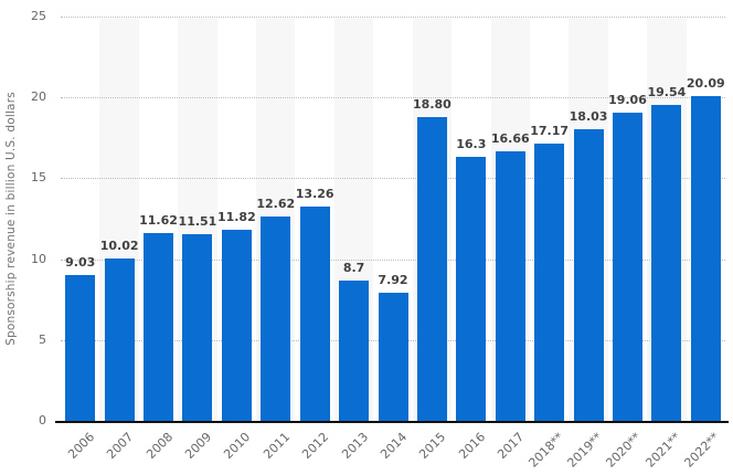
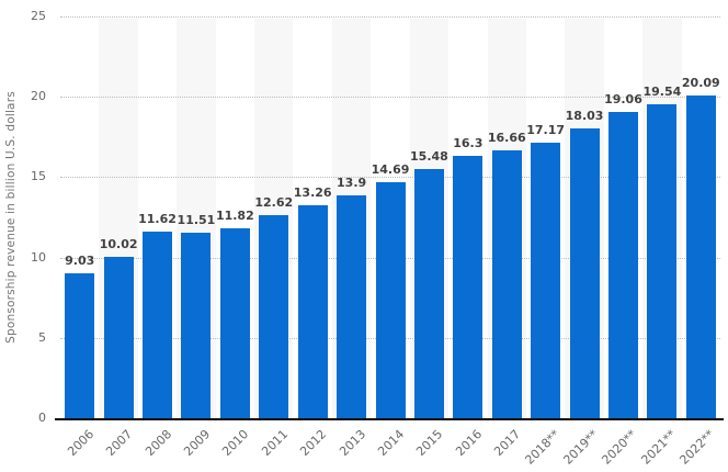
2013: 8.7 -> 13.9
2014: 7.92 -> 14.69
2015: 18.80 -> 15.48
